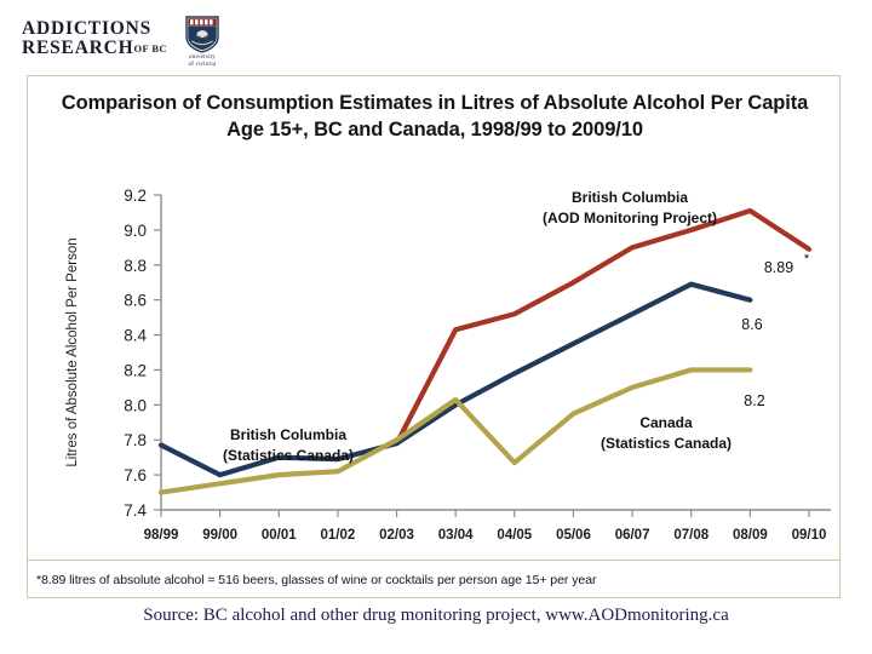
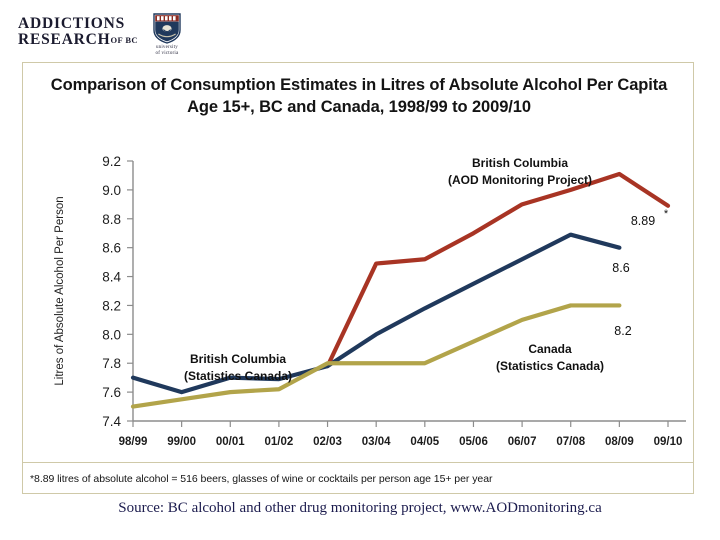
British Columbia (Statistics Canada)/98/99: 7.77 -> 7.70
British Columbia (AOD Monitoring Project)/03/04: 8.43 -> 8.49
Canada (Statistics Canada)/03/04: 8.03 -> 7.80
Canada (Statistics Canada)/04/05: 7.67 -> 7.80
